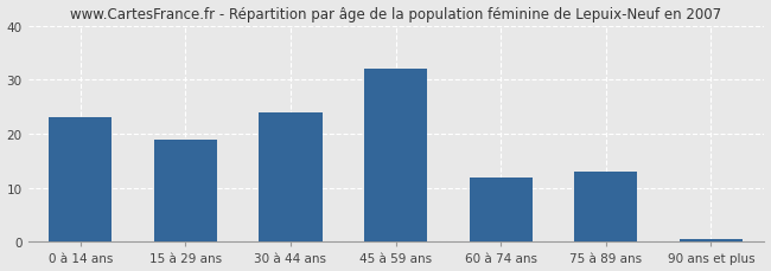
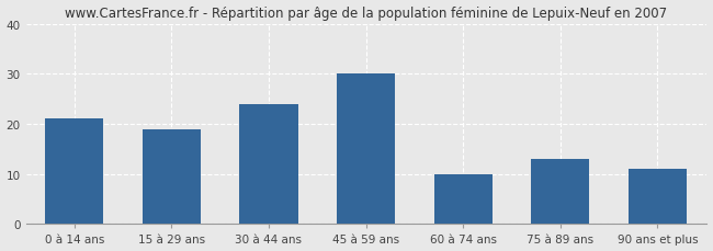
0 à 14 ans: 23.0 -> 21.0
45 à 59 ans: 32.0 -> 30.0
60 à 74 ans: 12.0 -> 10.0
90 ans et plus: 0.5 -> 11.0
